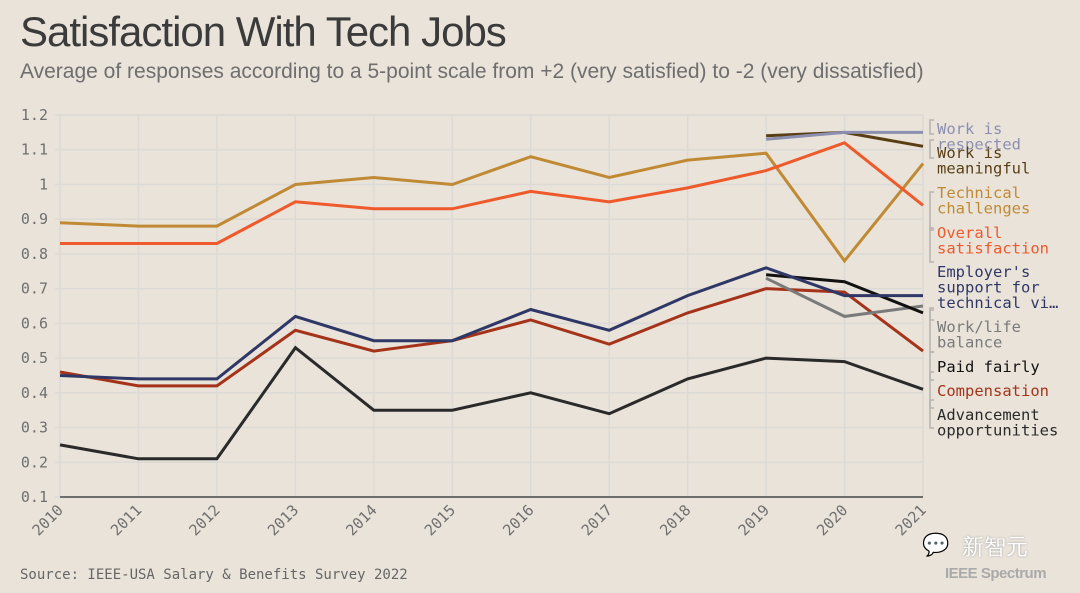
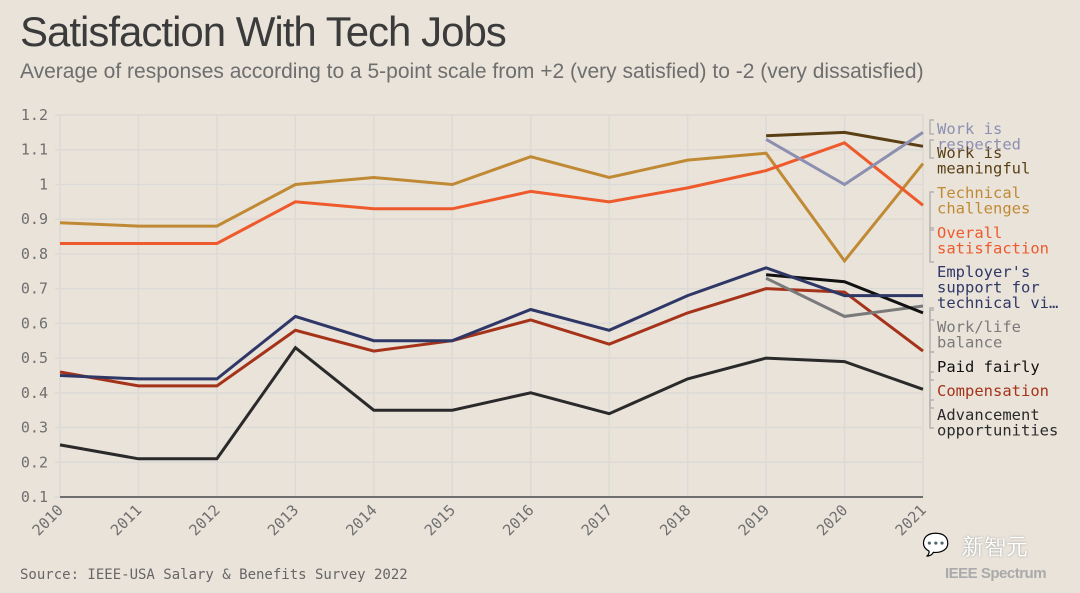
Work is respected/2020: 1.15 -> 1.00
